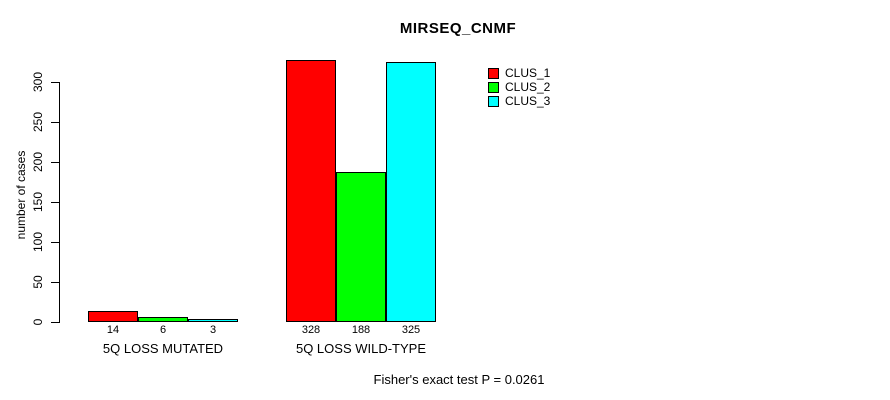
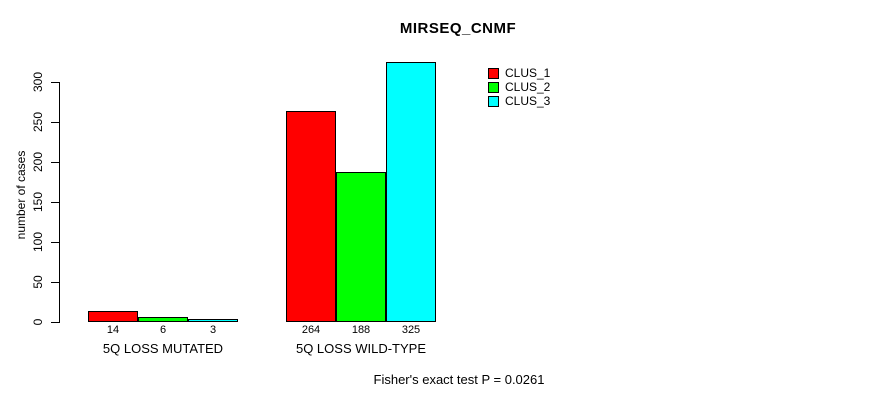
CLUS_1/5Q LOSS WILD-TYPE: 328 -> 264
